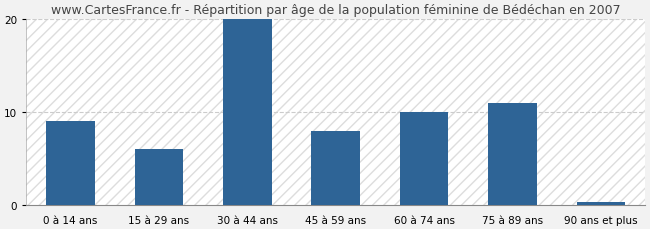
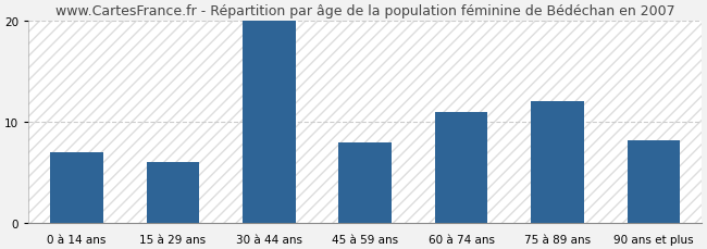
0 à 14 ans: 9.0 -> 7.0
60 à 74 ans: 10.0 -> 11.0
75 à 89 ans: 11.0 -> 12.0
90 ans et plus: 0.3 -> 8.2
